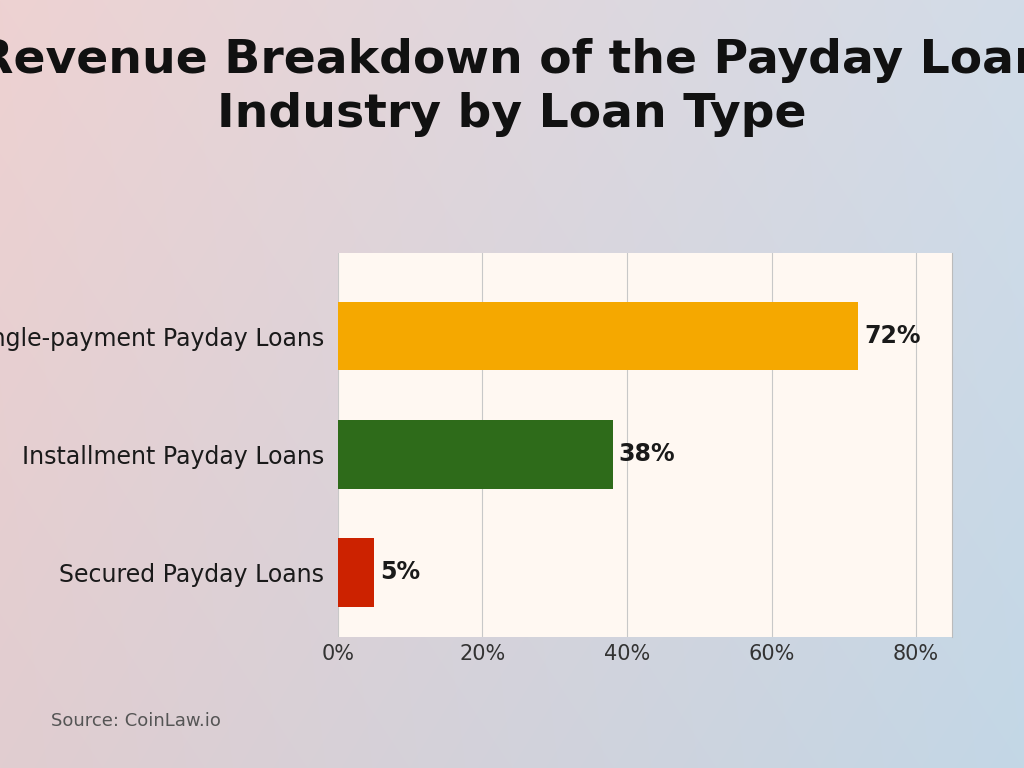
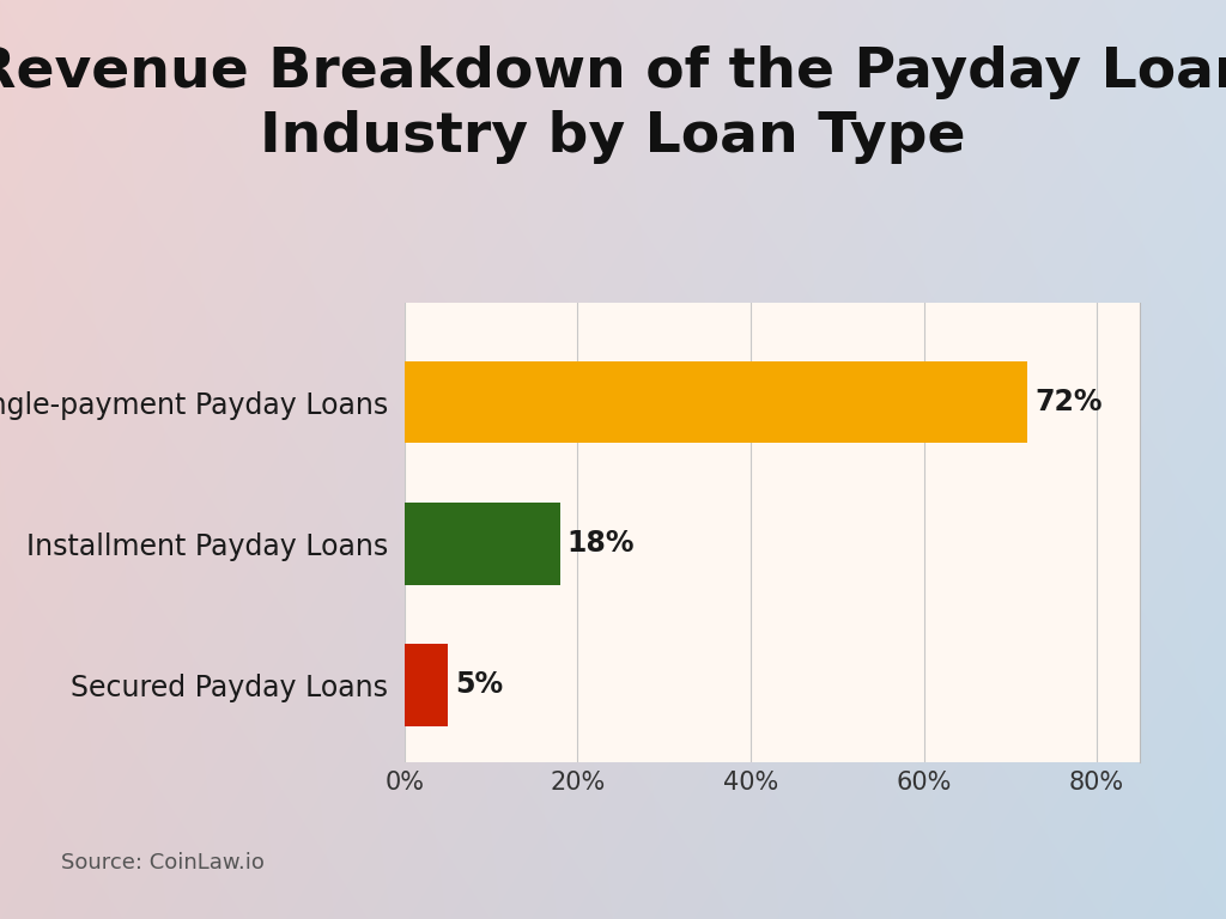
Installment Payday Loans: 38% -> 18%
